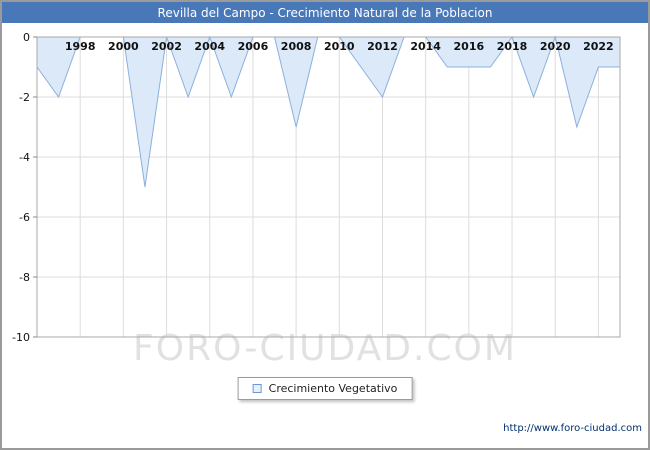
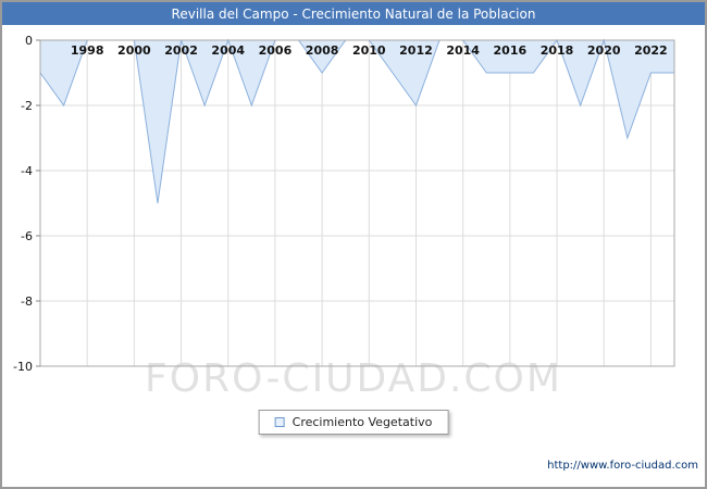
2008: -3 -> -1
